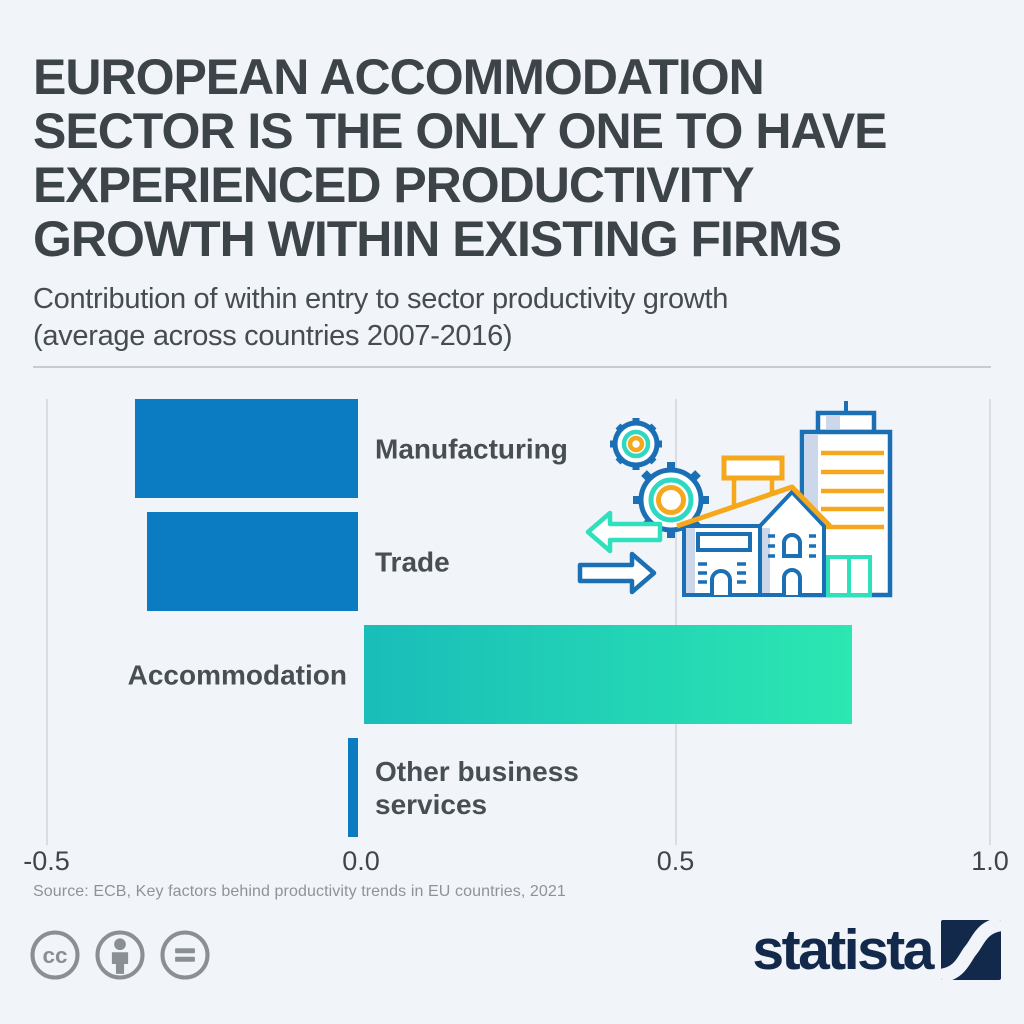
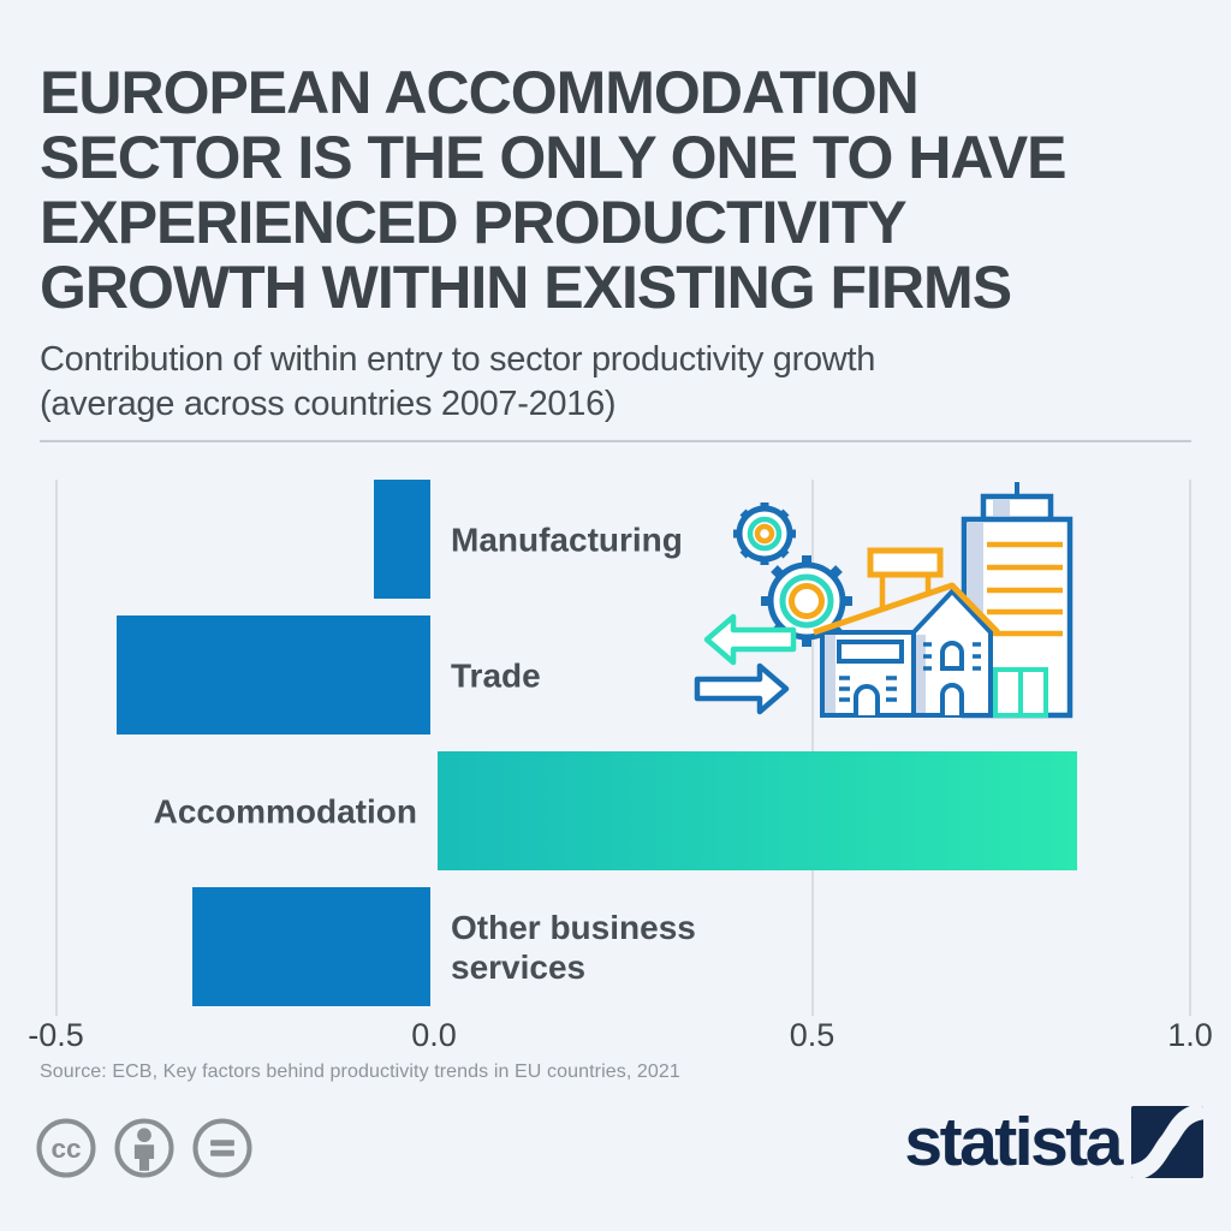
Manufacturing: -0.36 -> -0.08
Trade: -0.34 -> -0.42
Accommodation: 0.78 -> 0.85
Other business services: -0.02 -> -0.32
